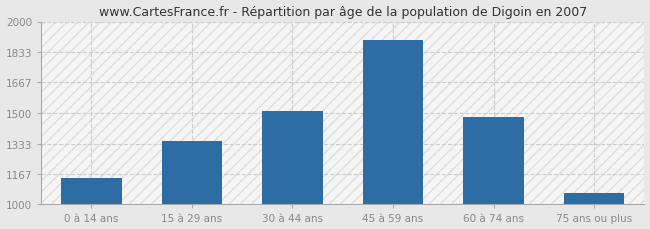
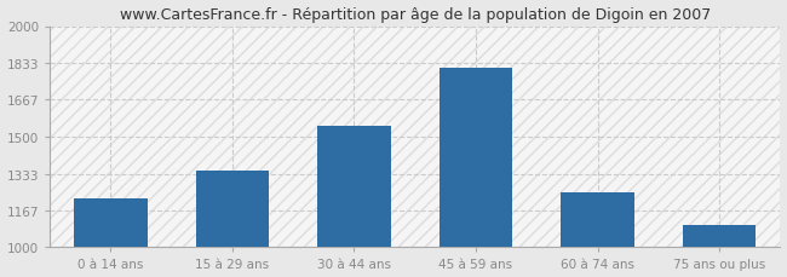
0 à 14 ans: 1140 -> 1220
30 à 44 ans: 1510 -> 1550
45 à 59 ans: 1900 -> 1810
60 à 74 ans: 1480 -> 1250
75 ans ou plus: 1060 -> 1100
